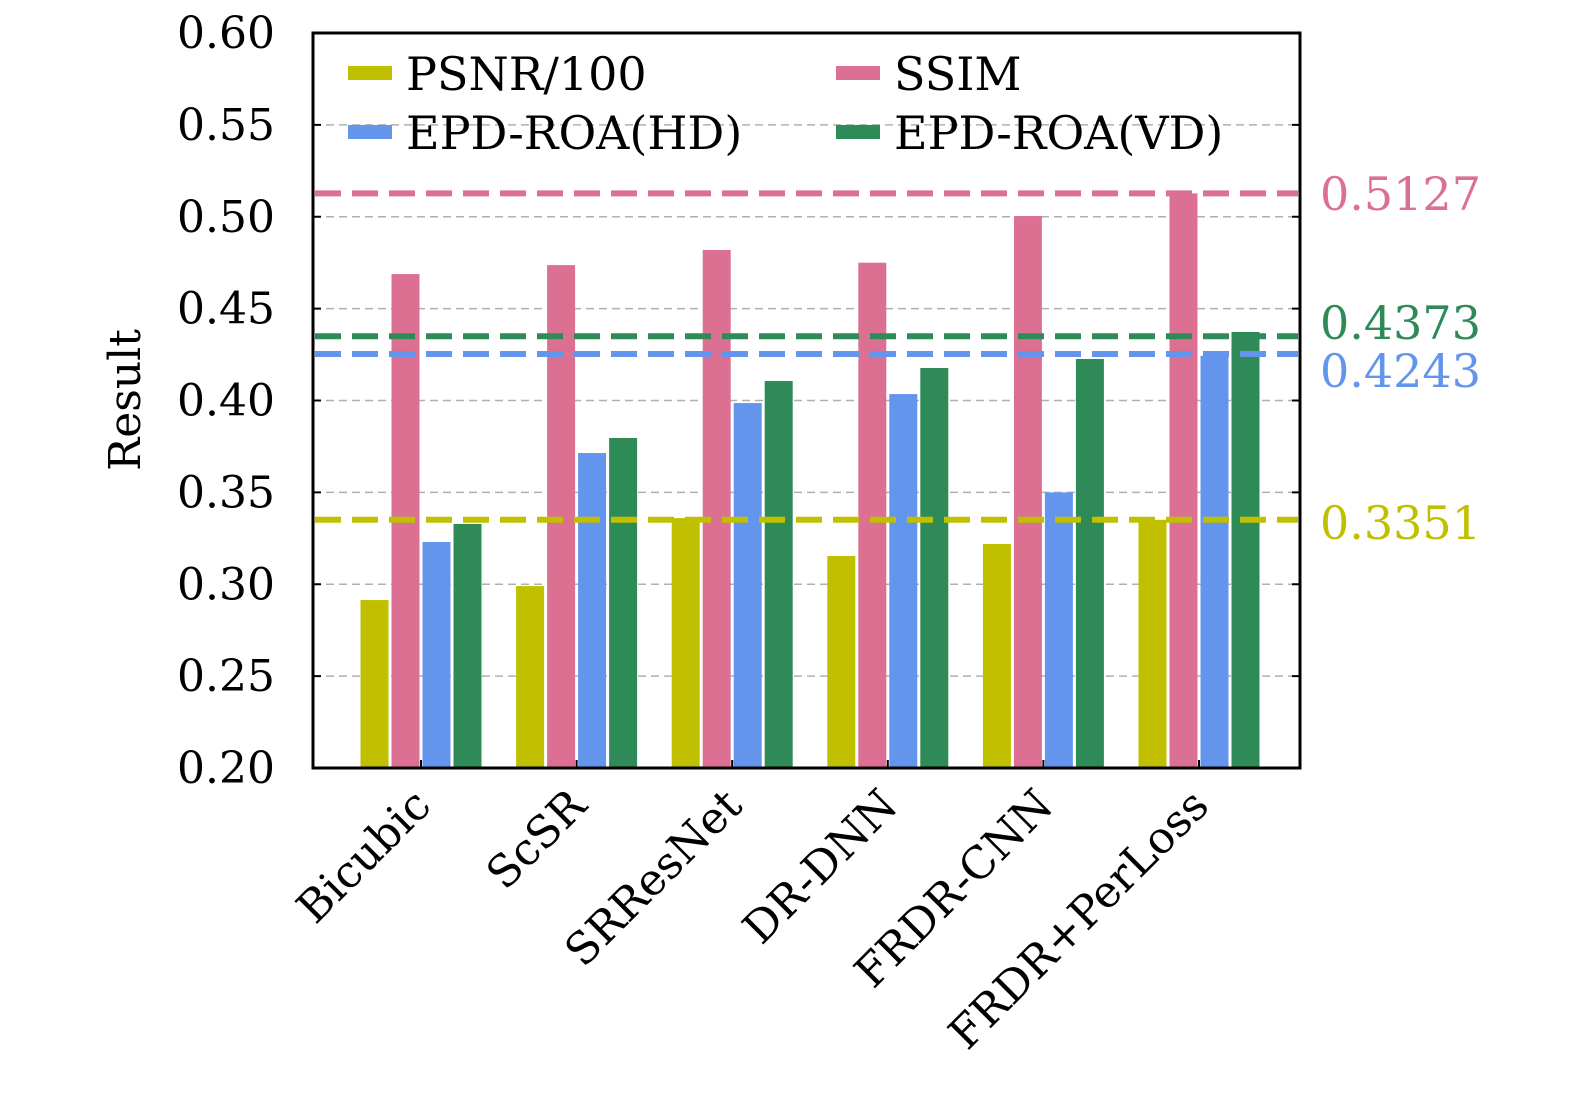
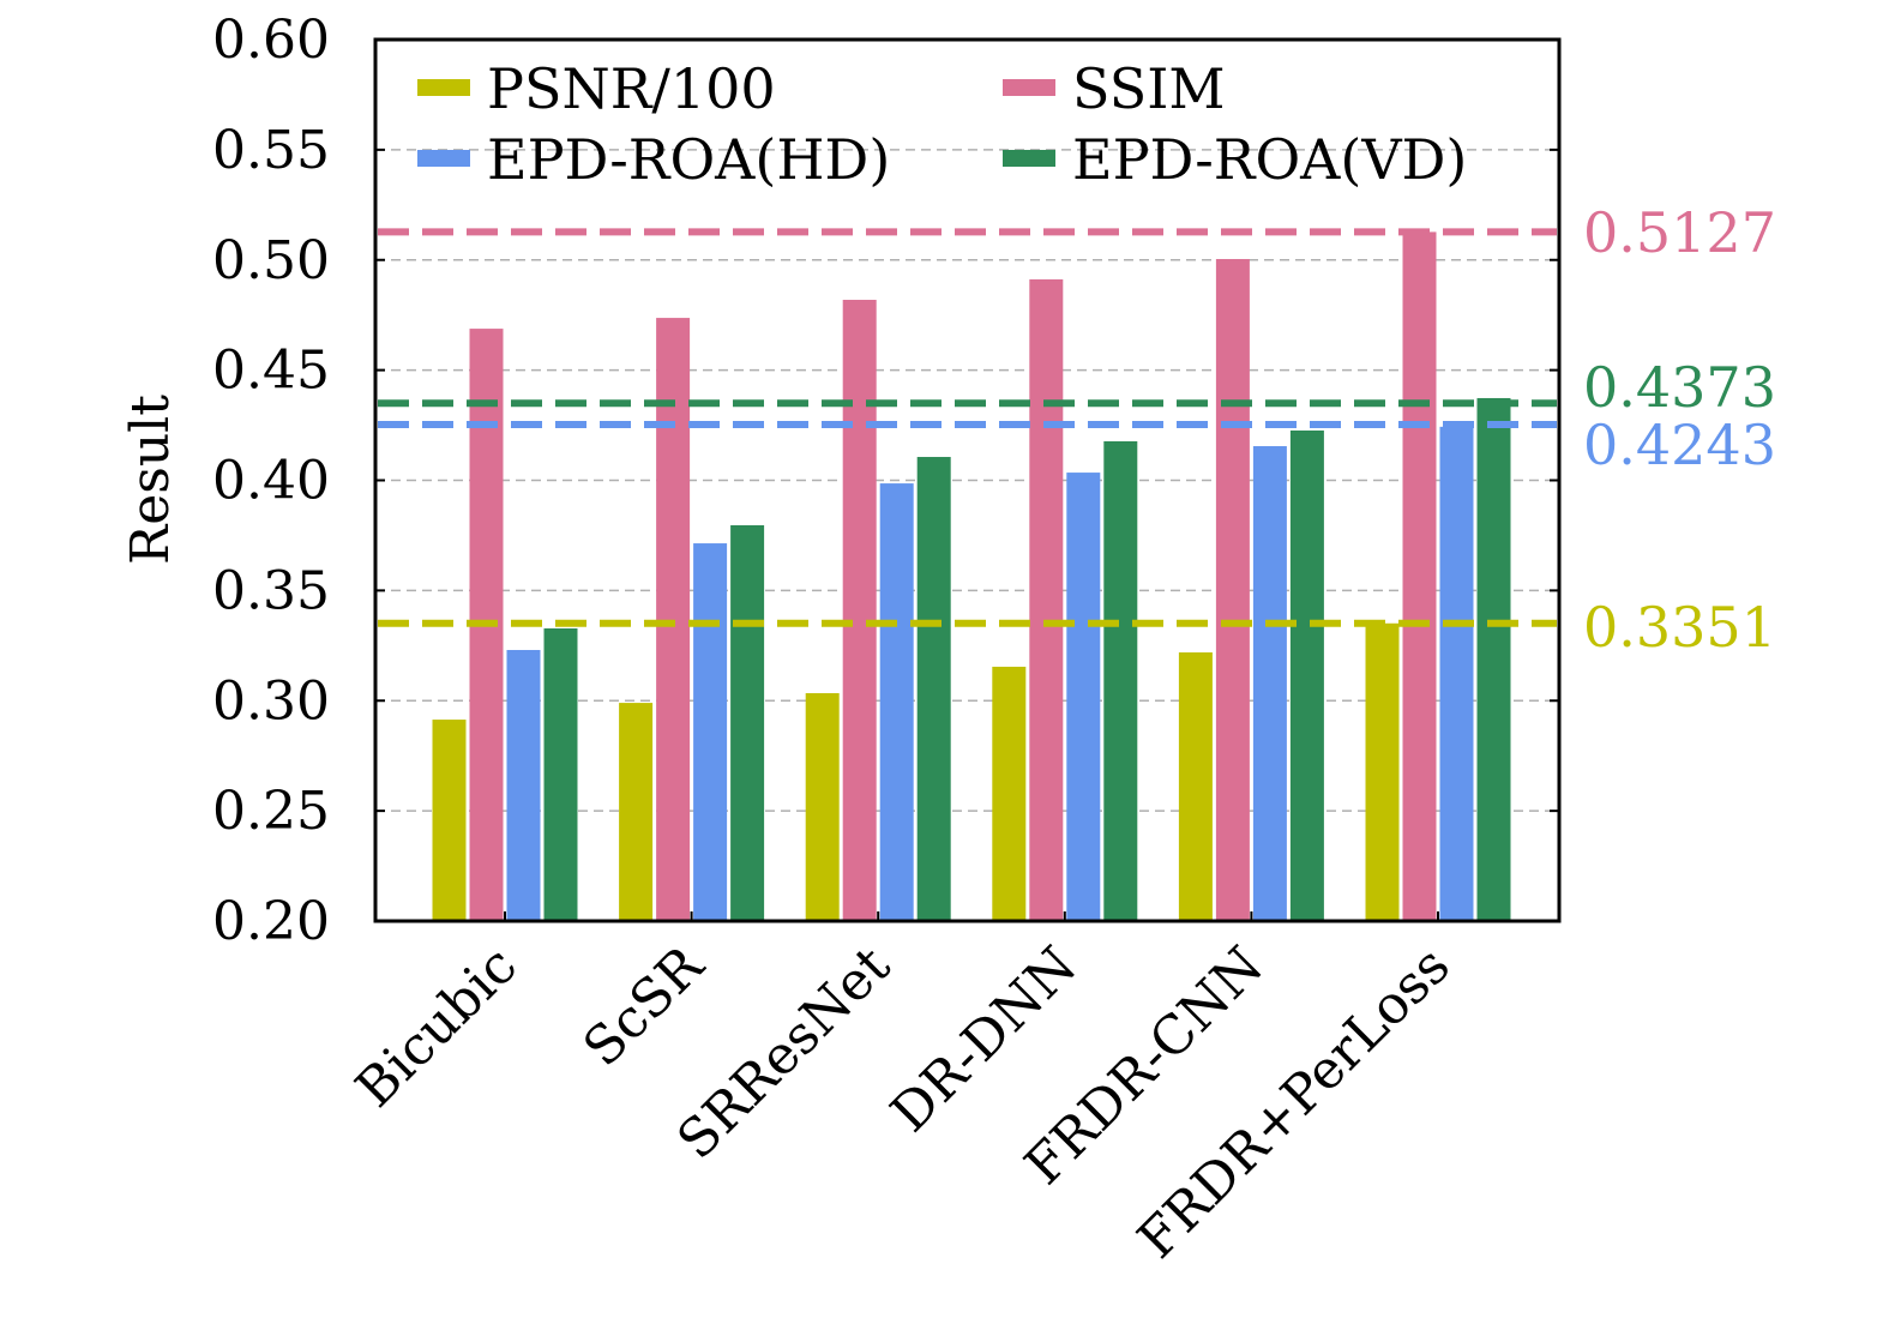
PSNR/100/SRResNet: 0.336 -> 0.303
SSIM/DR-DNN: 0.475 -> 0.491
EPD-ROA(HD)/FRDR-CNN: 0.350 -> 0.415
